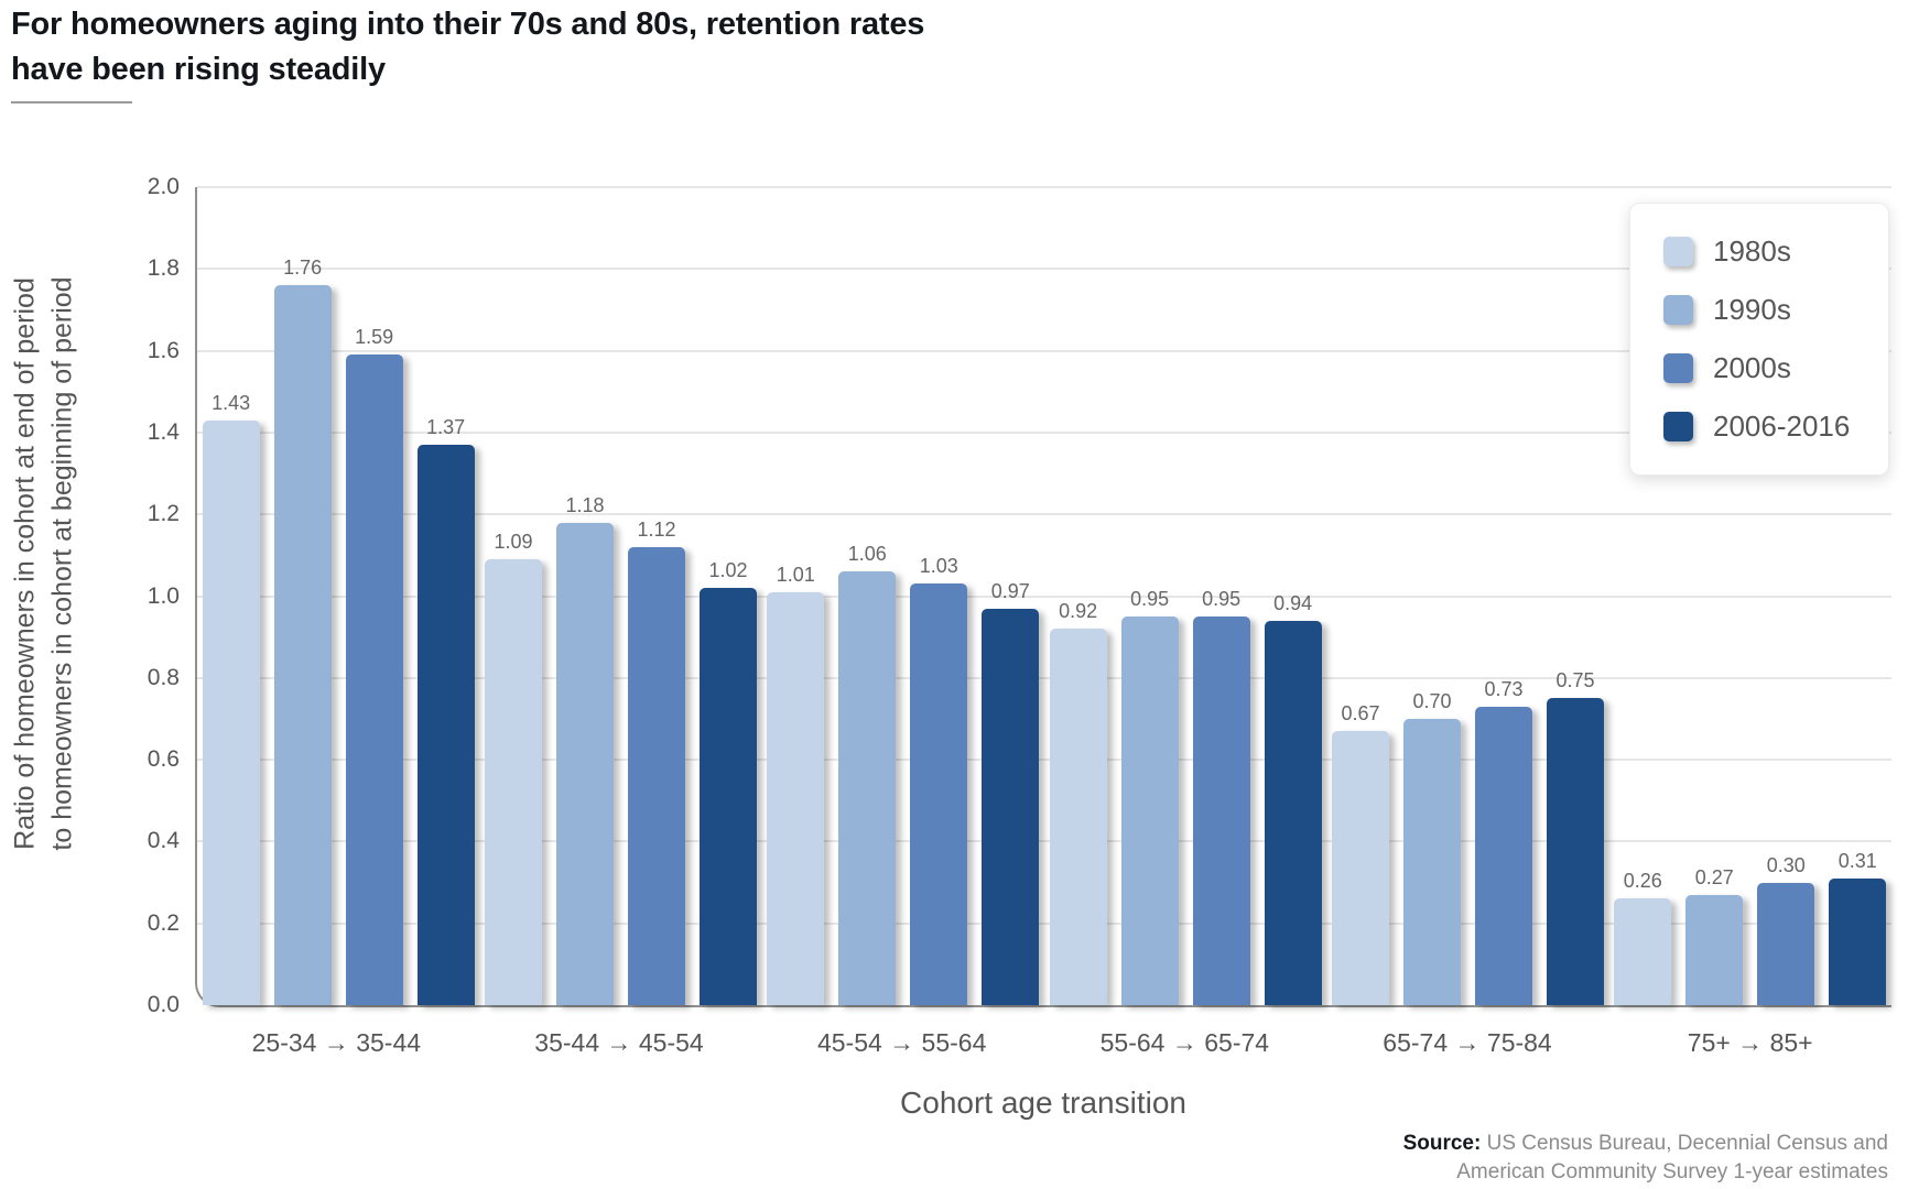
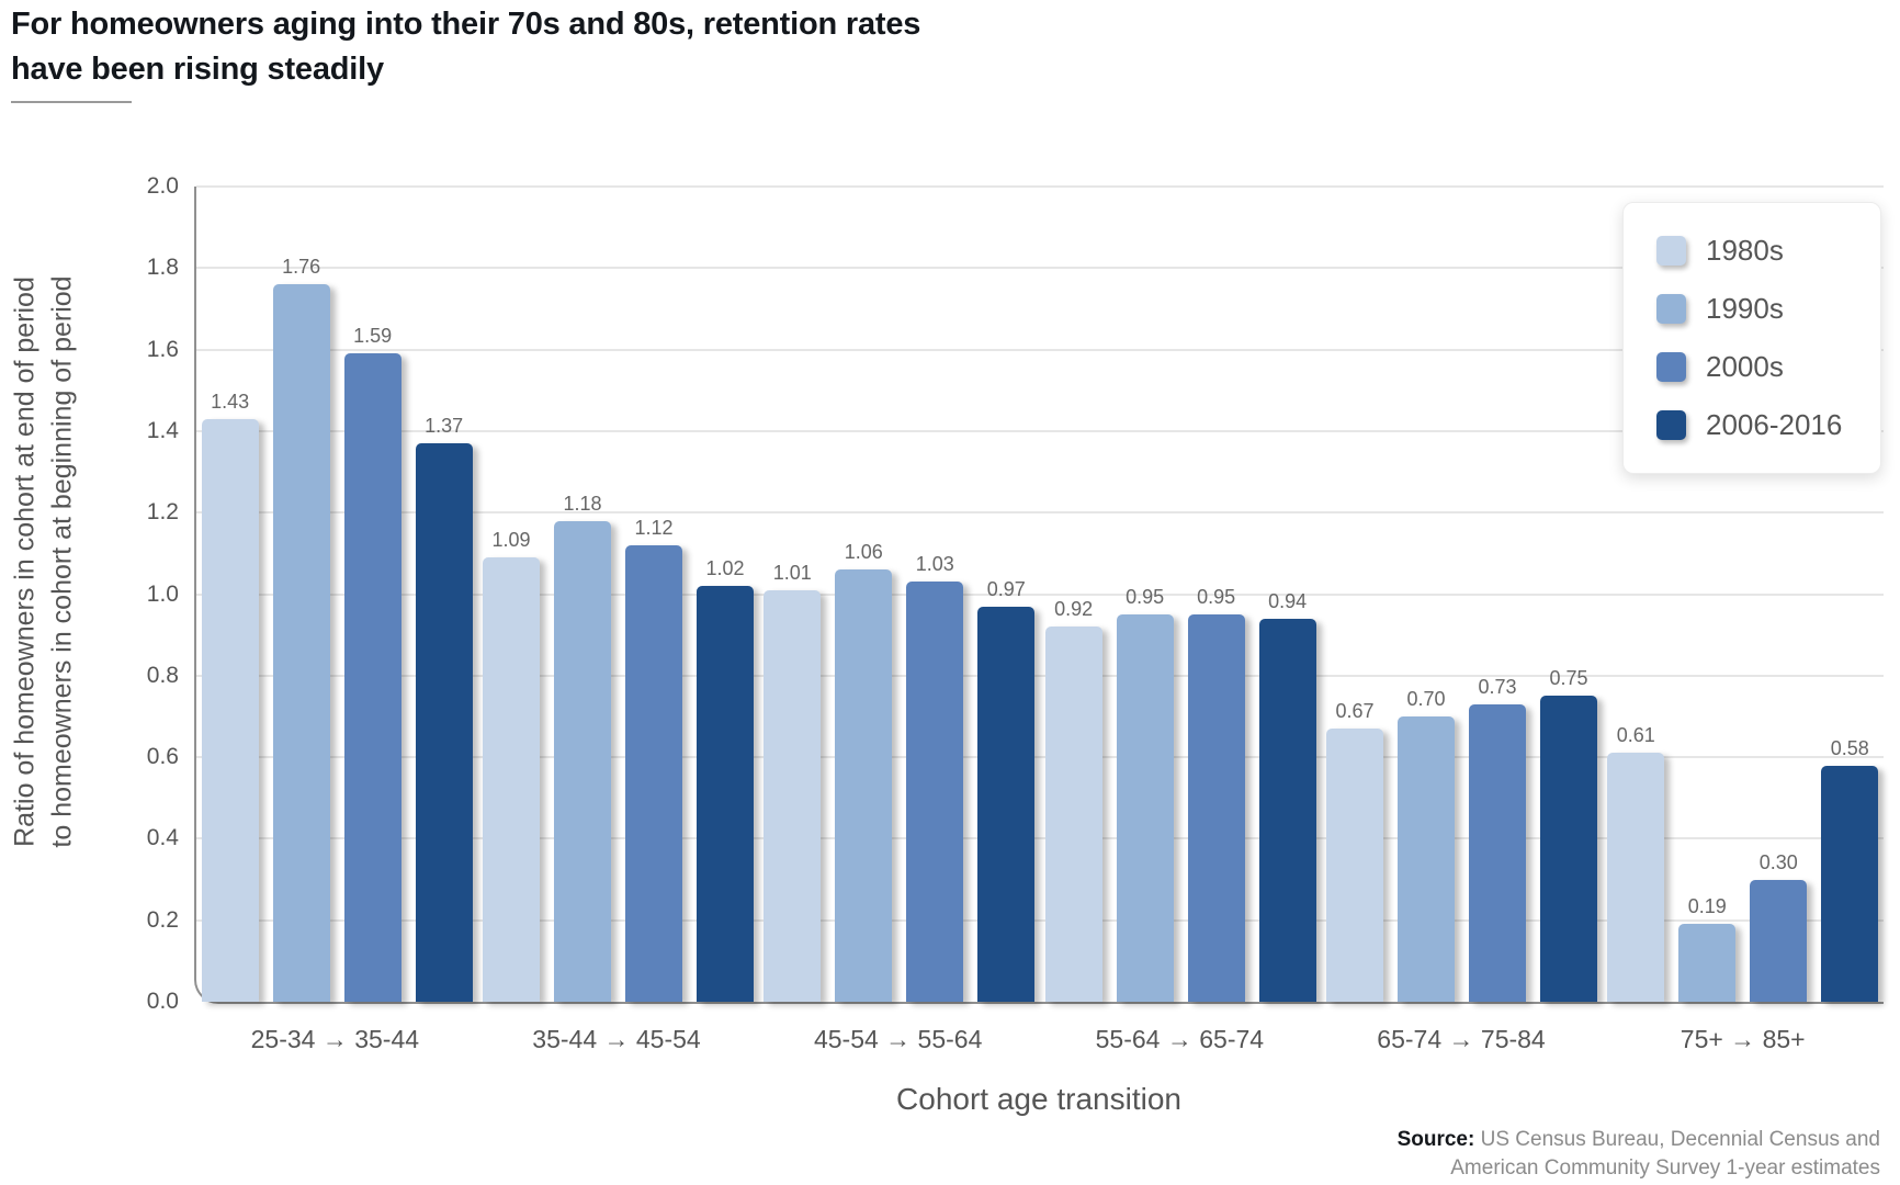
1980s/75+ → 85+: 0.26 -> 0.61
1990s/75+ → 85+: 0.27 -> 0.19
2006-2016/75+ → 85+: 0.31 -> 0.58
